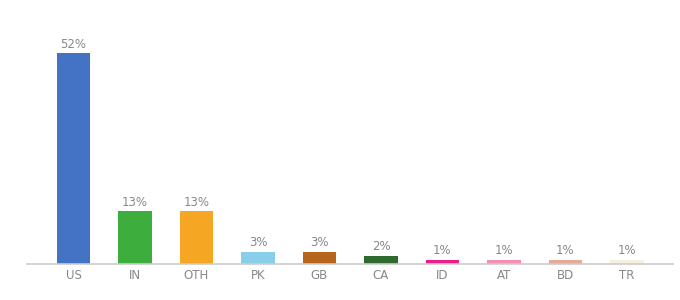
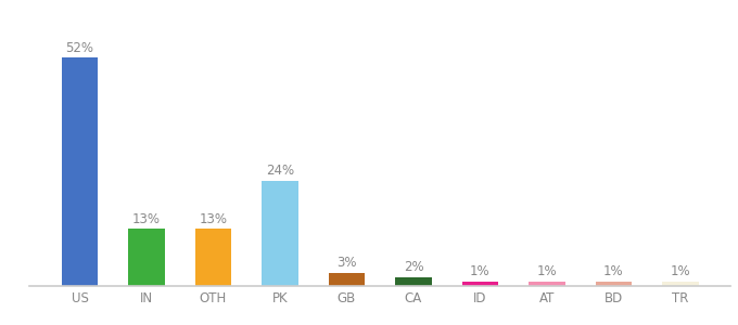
PK: 3% -> 24%
